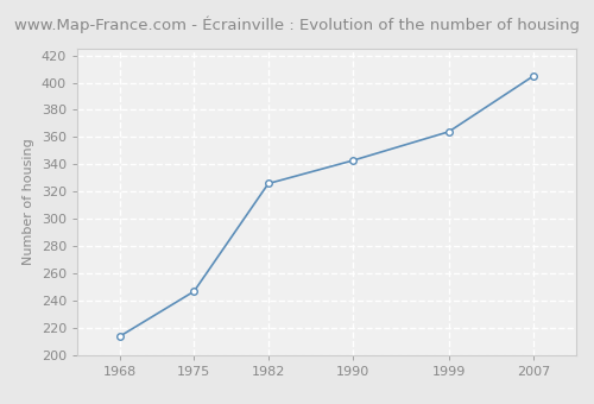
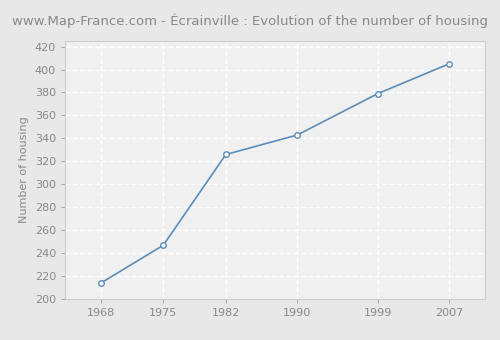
1999: 364 -> 379
